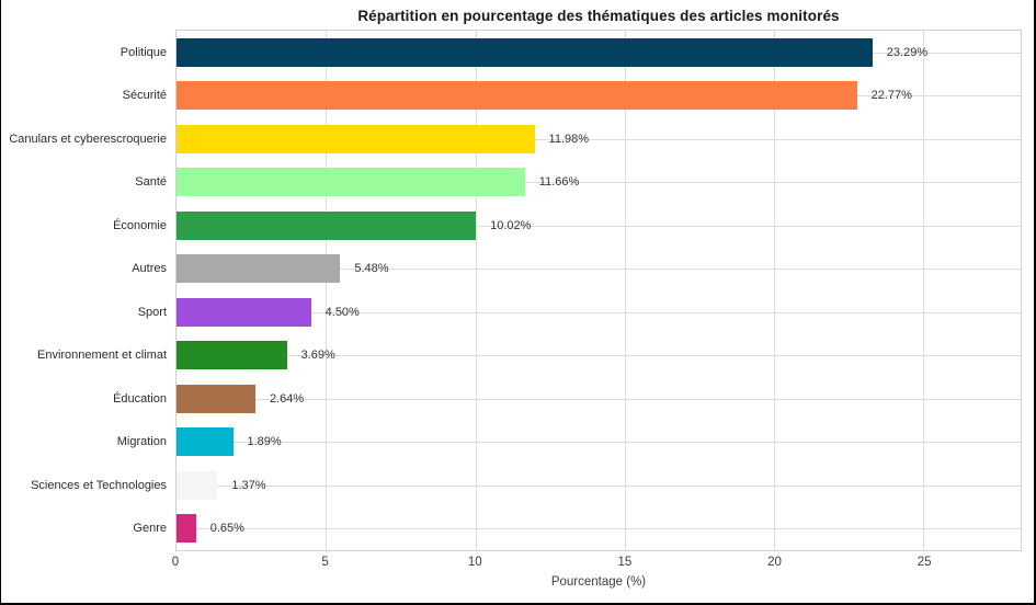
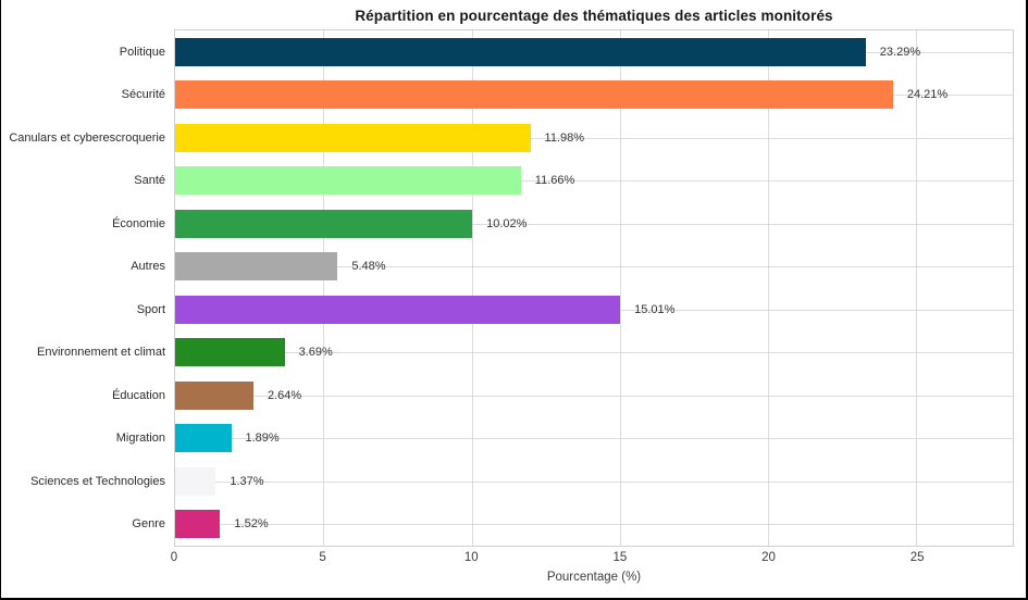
Sécurité: 22.77% -> 24.21%
Sport: 4.50% -> 15.01%
Genre: 0.65% -> 1.52%
